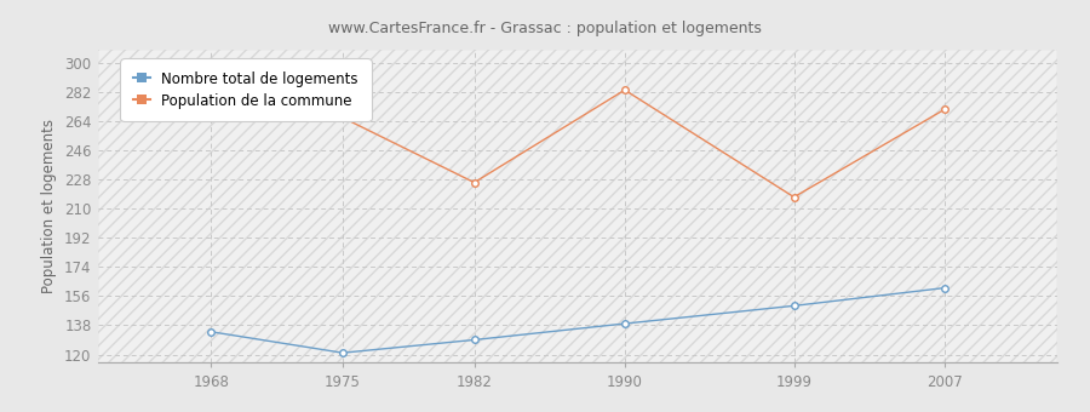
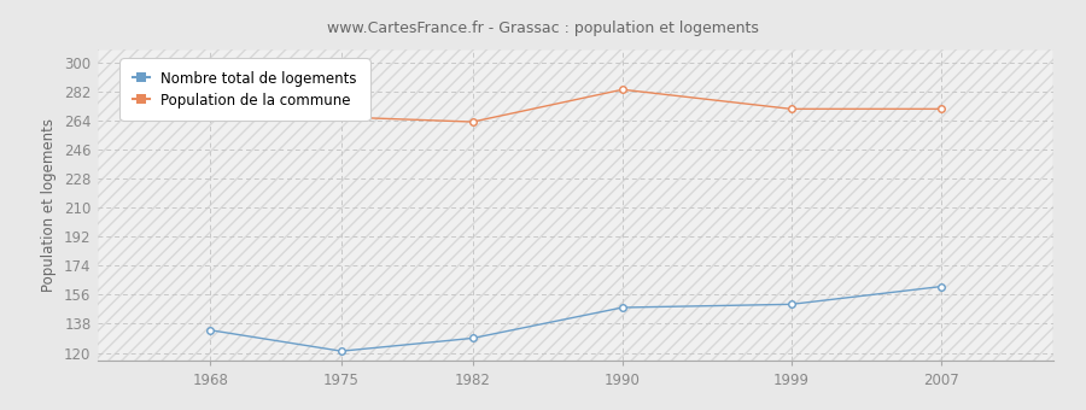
Population de la commune/1982: 226 -> 263
Nombre total de logements/1990: 139 -> 148
Population de la commune/1999: 217 -> 271
